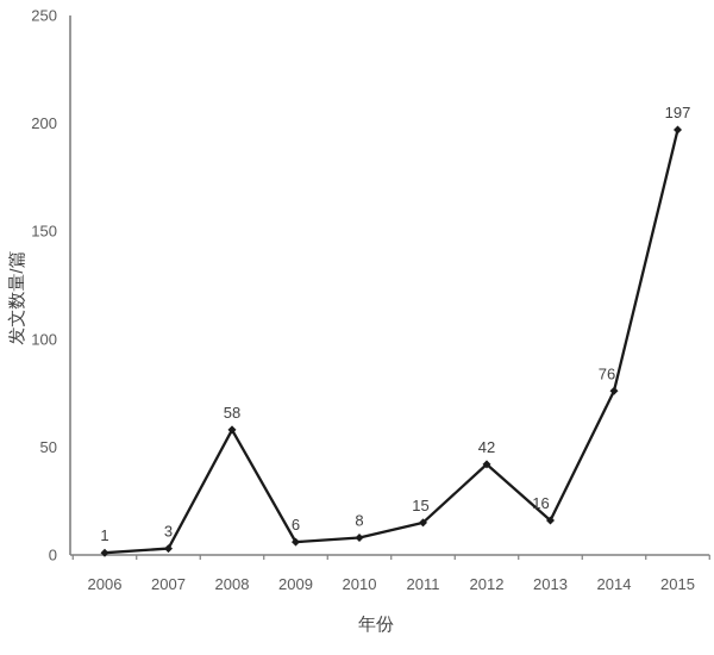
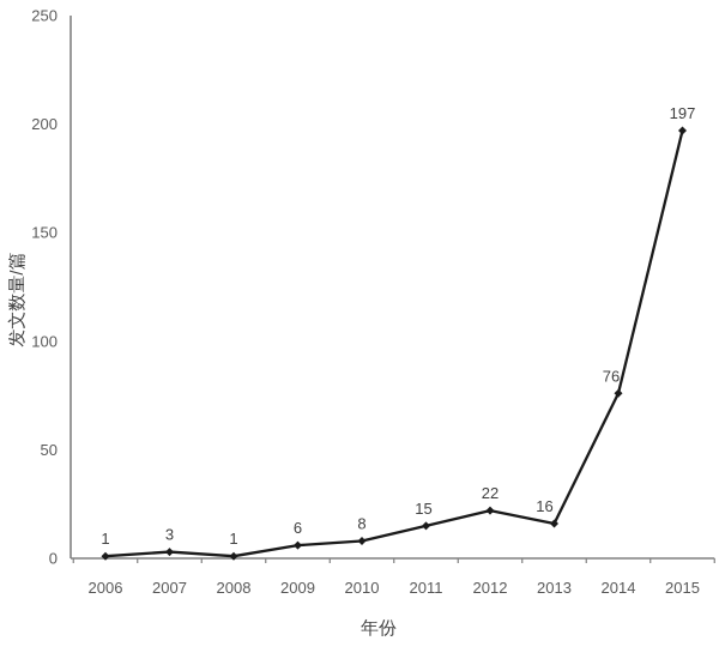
2008: 58 -> 1
2012: 42 -> 22
